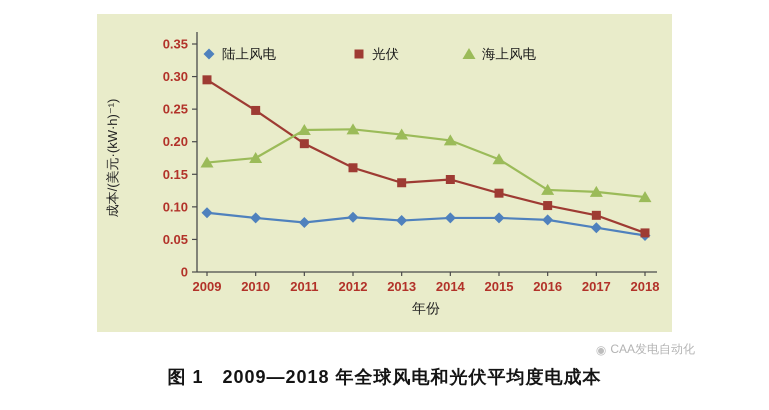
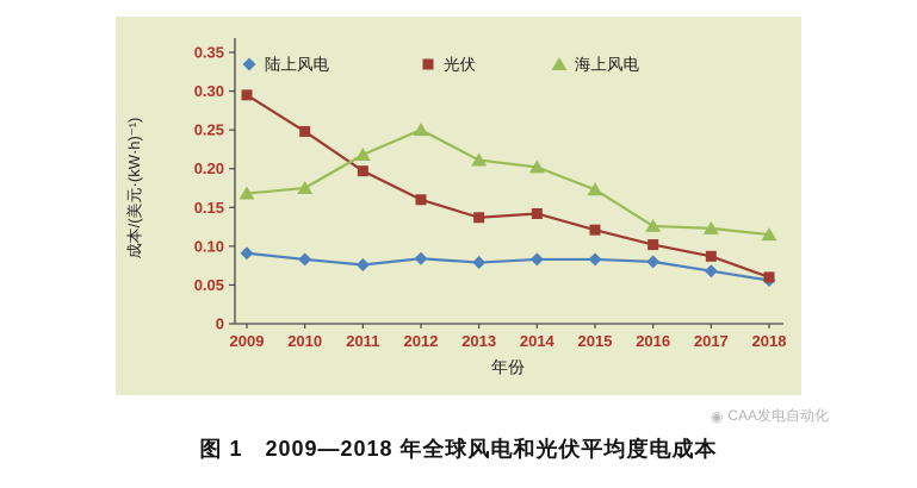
海上风电/2012: 0.22 -> 0.25
